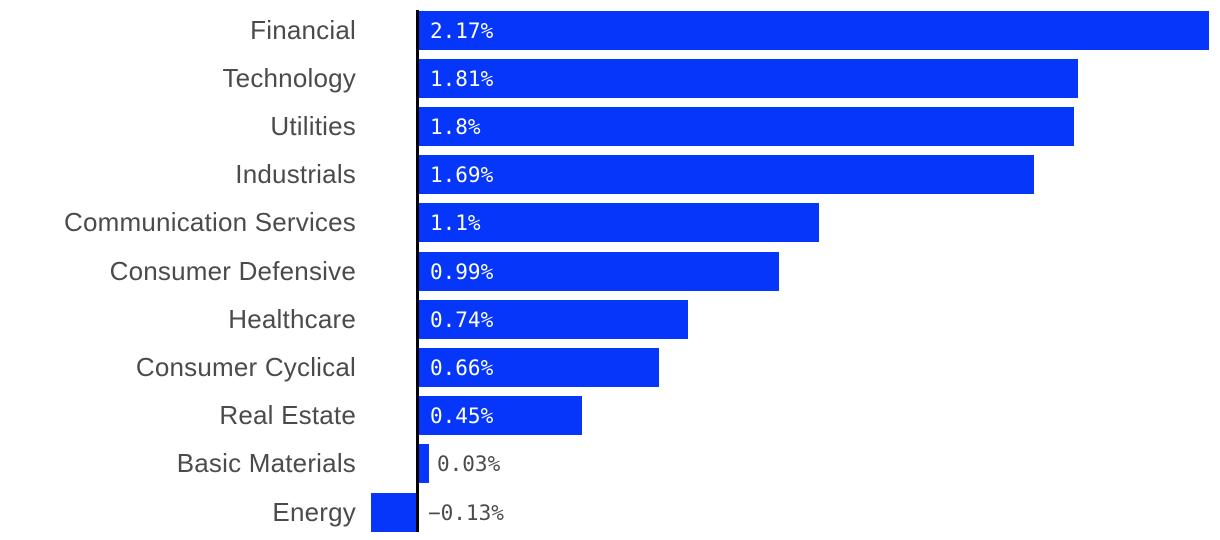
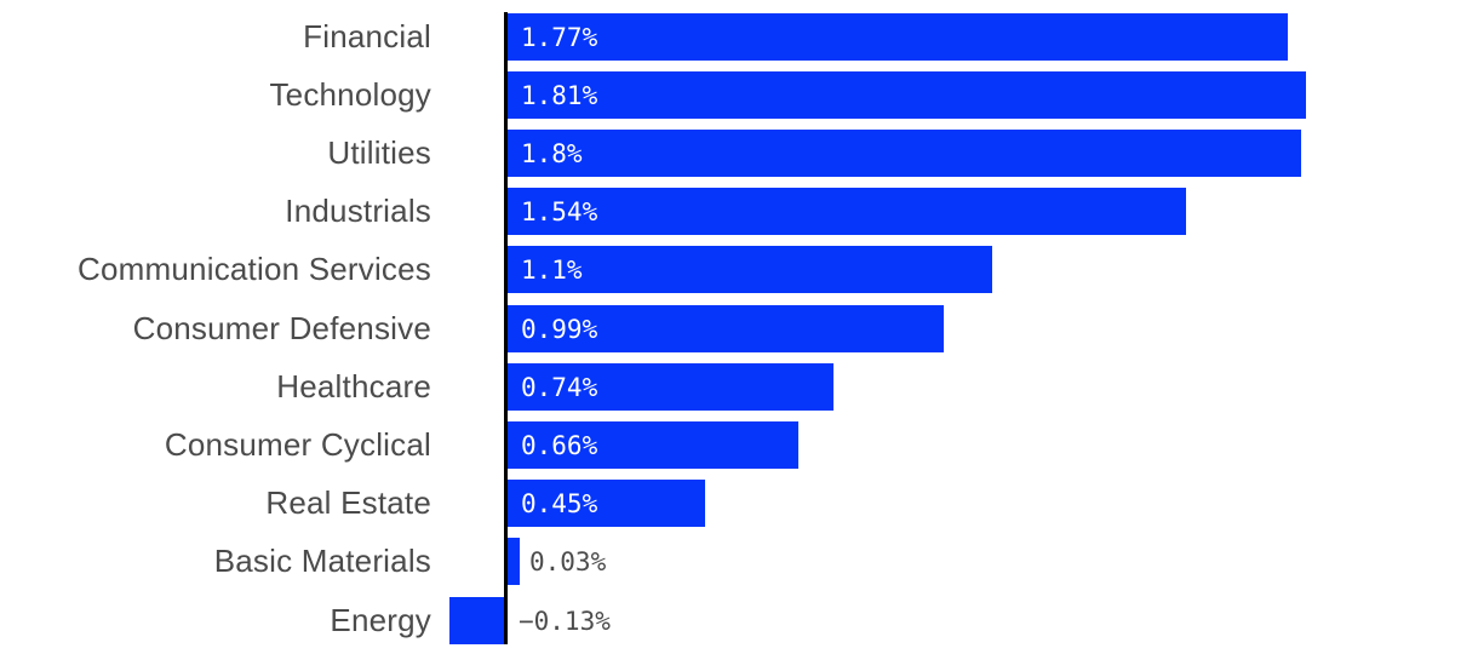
Financial: 2.17% -> 1.77%
Industrials: 1.69% -> 1.54%
